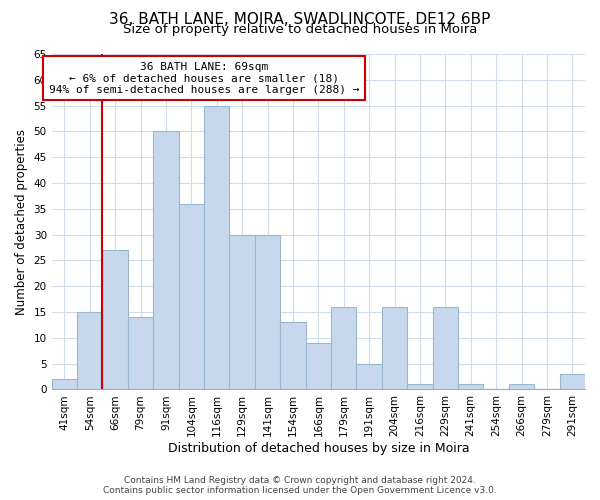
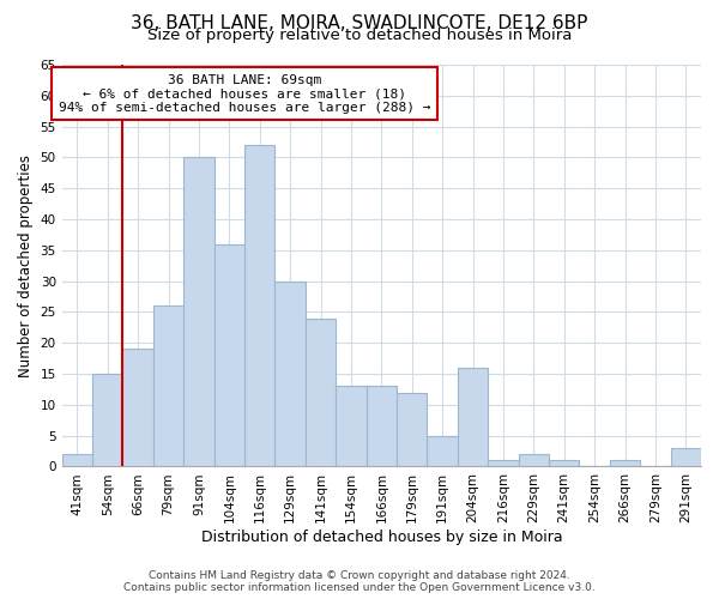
66sqm: 27 -> 19
79sqm: 14 -> 26
116sqm: 55 -> 52
141sqm: 30 -> 24
166sqm: 9 -> 13
179sqm: 16 -> 12
229sqm: 16 -> 2
